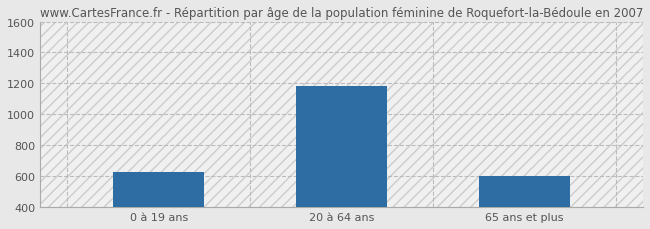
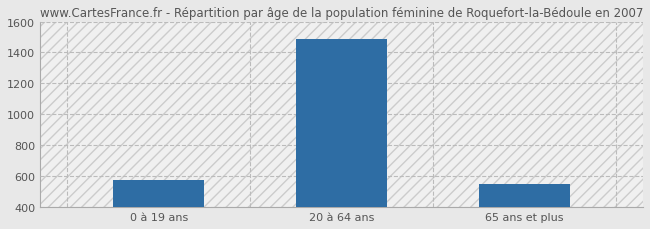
0 à 19 ans: 630 -> 580
20 à 64 ans: 1180 -> 1490
65 ans et plus: 600 -> 550
